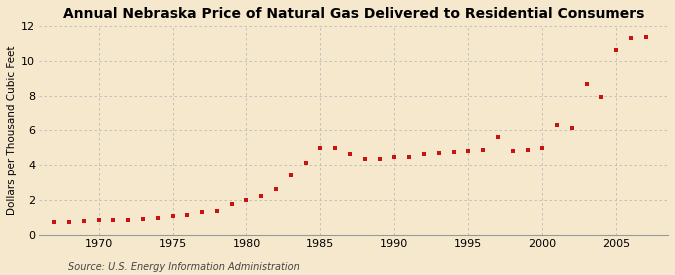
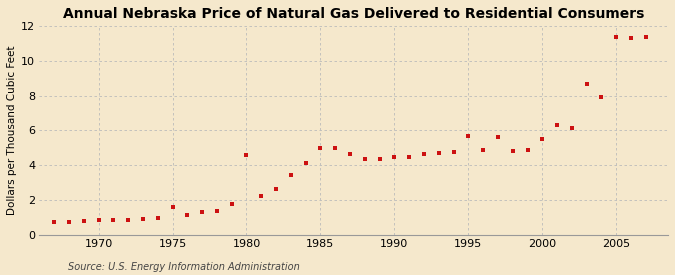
1975: 1.1 -> 1.6
1980: 2.0 -> 4.6
1995: 4.8 -> 5.7
2000: 5.0 -> 5.5
2005: 10.7 -> 11.4
